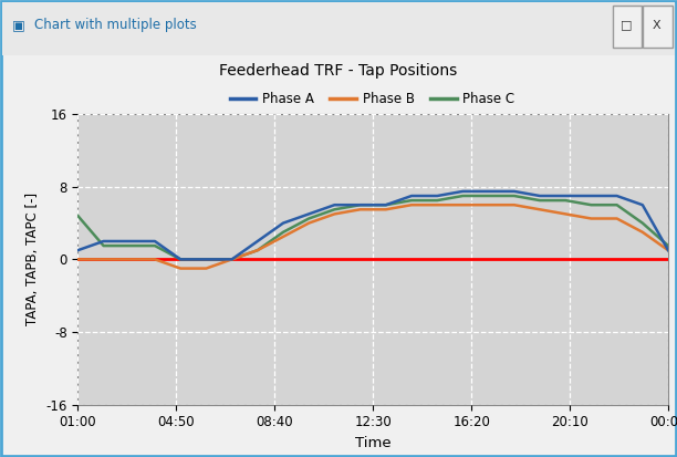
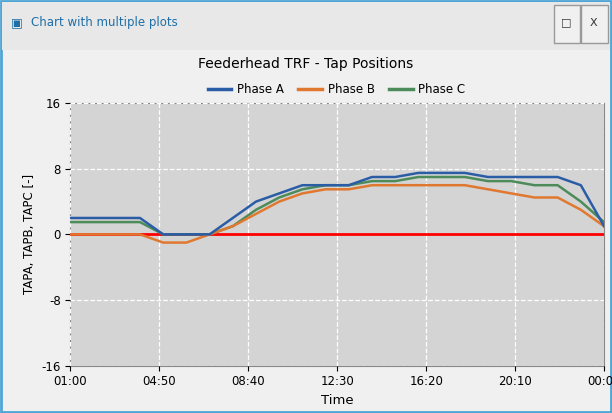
Phase A/01:00: 1.0 -> 2.0
Phase C/01:00: 4.8 -> 1.5
